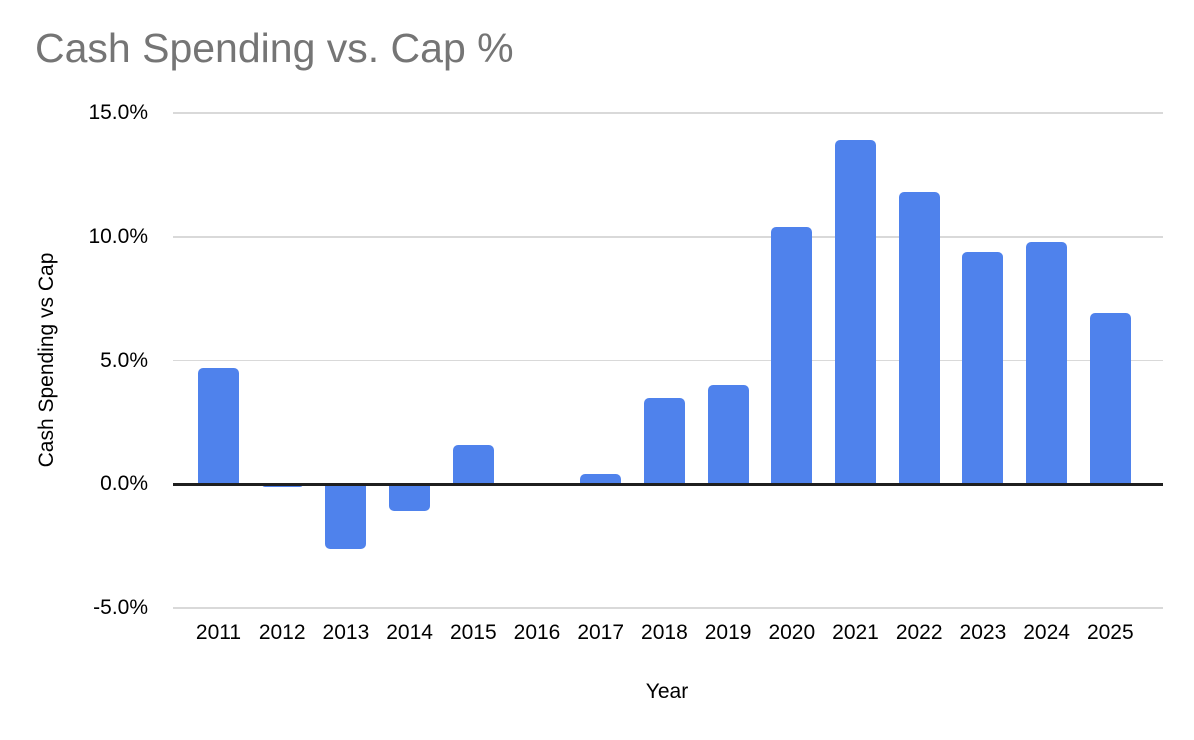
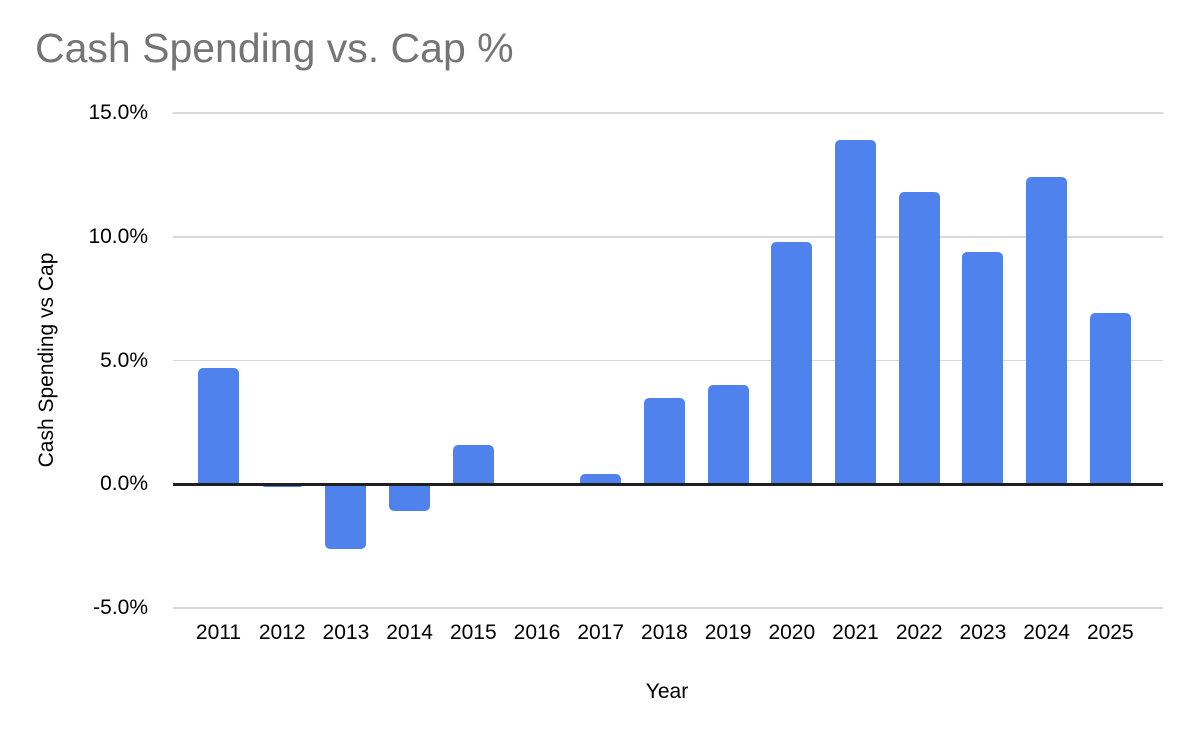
2020: 10.4% -> 9.8%
2024: 9.8% -> 12.4%
